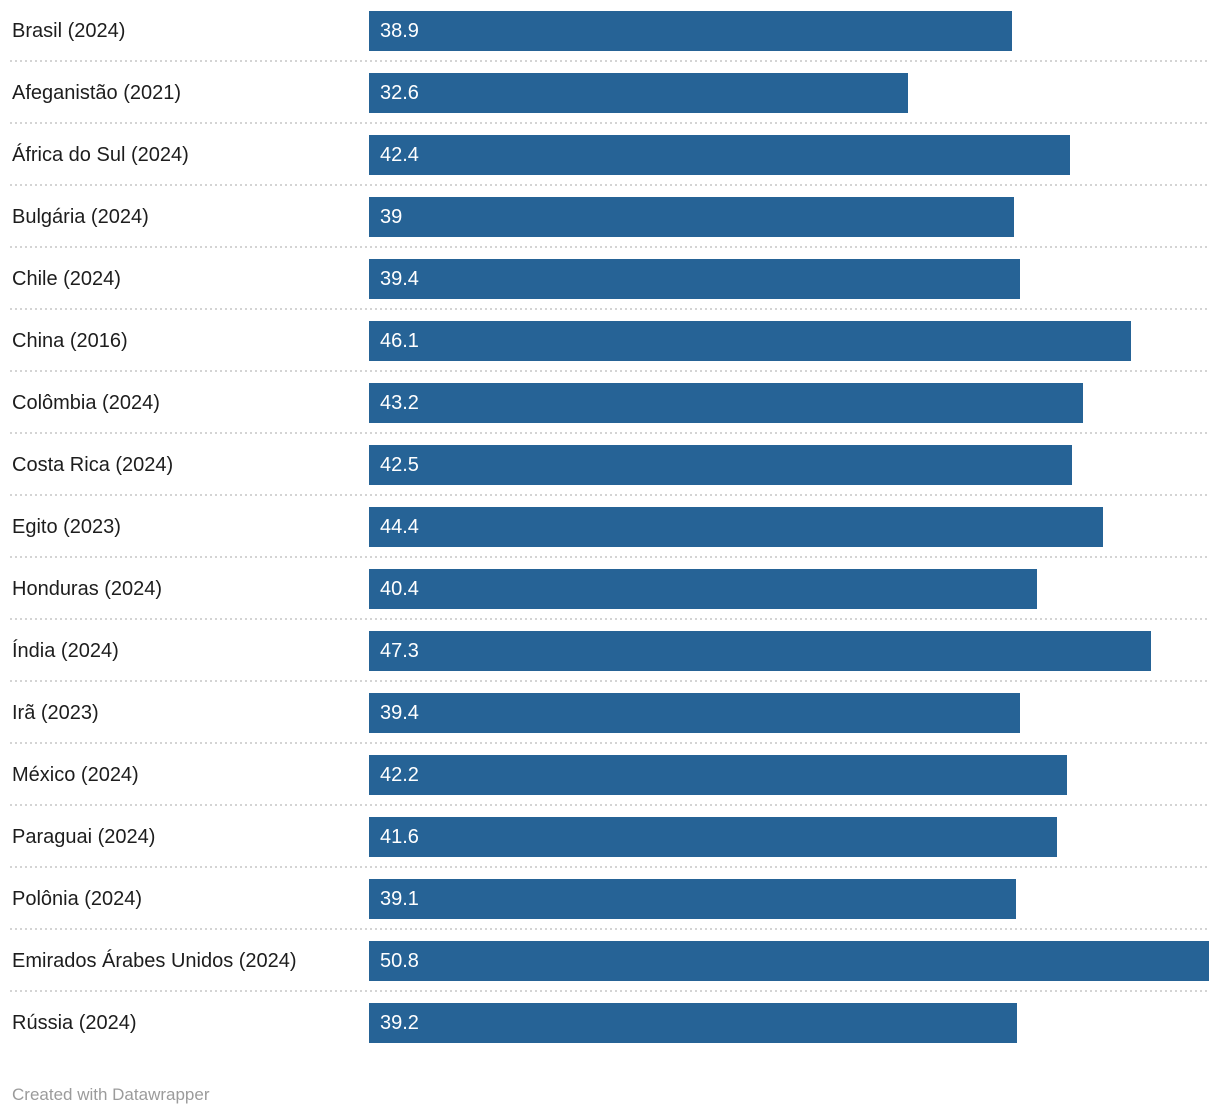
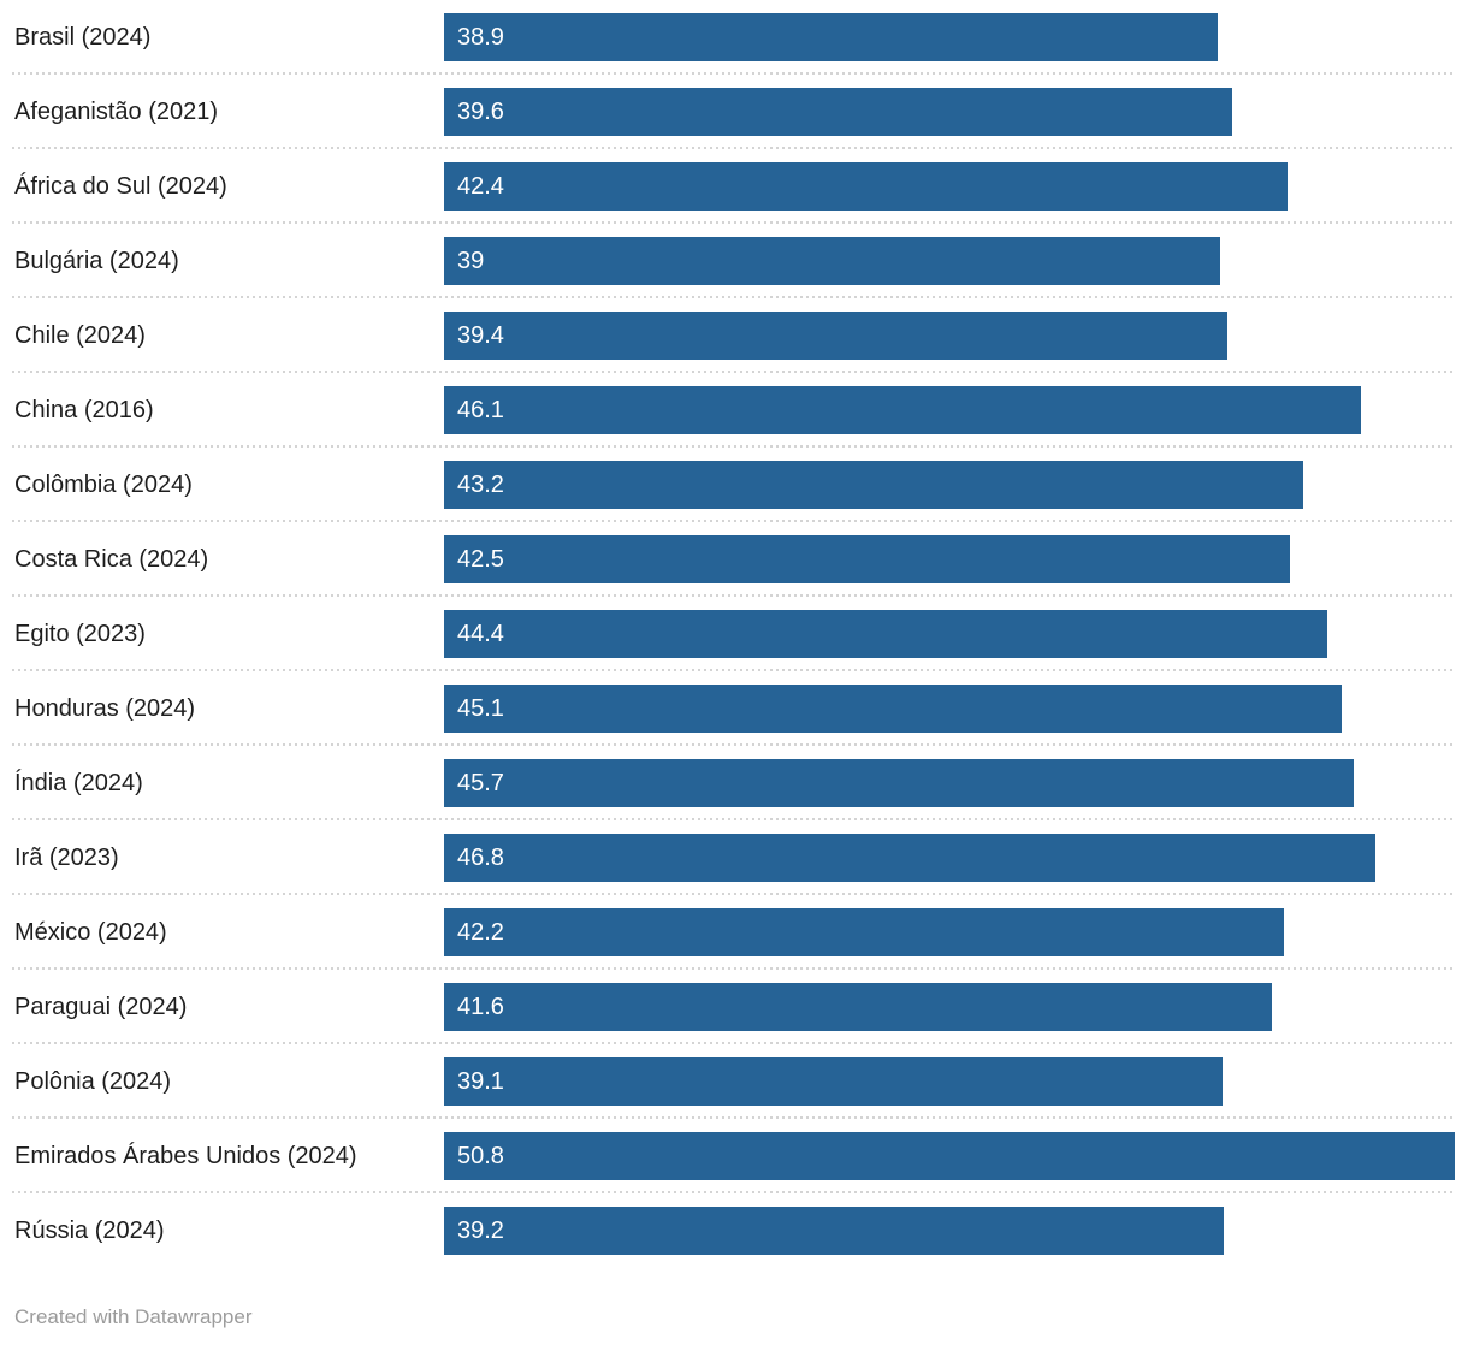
Afeganistão (2021): 32.6 -> 39.6
Honduras (2024): 40.4 -> 45.1
Índia (2024): 47.3 -> 45.7
Irã (2023): 39.4 -> 46.8
